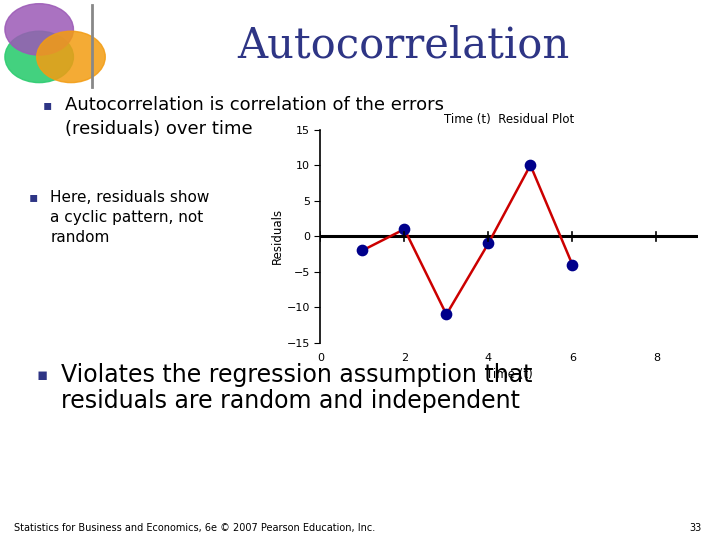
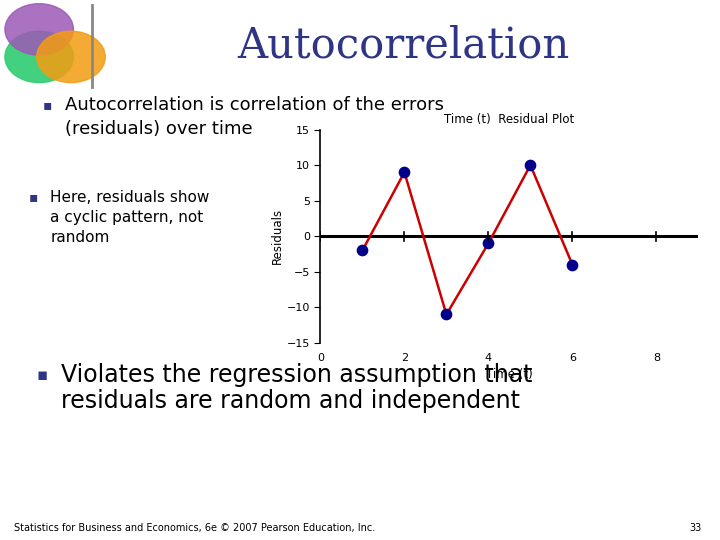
2: 1 -> 9
